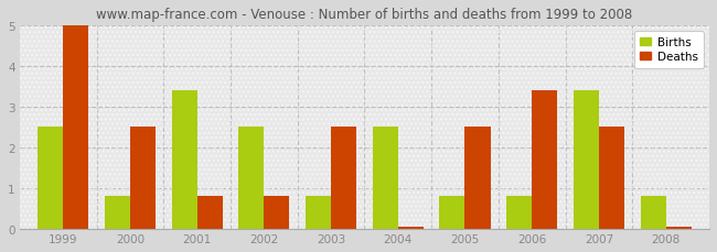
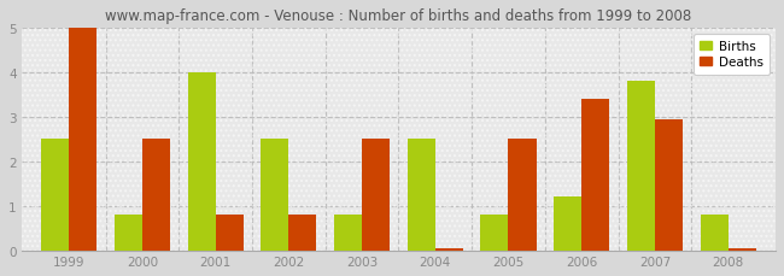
Births/2001: 3.4 -> 4.0
Births/2006: 0.8 -> 1.2
Births/2007: 3.4 -> 3.8
Deaths/2007: 2.50 -> 2.95
